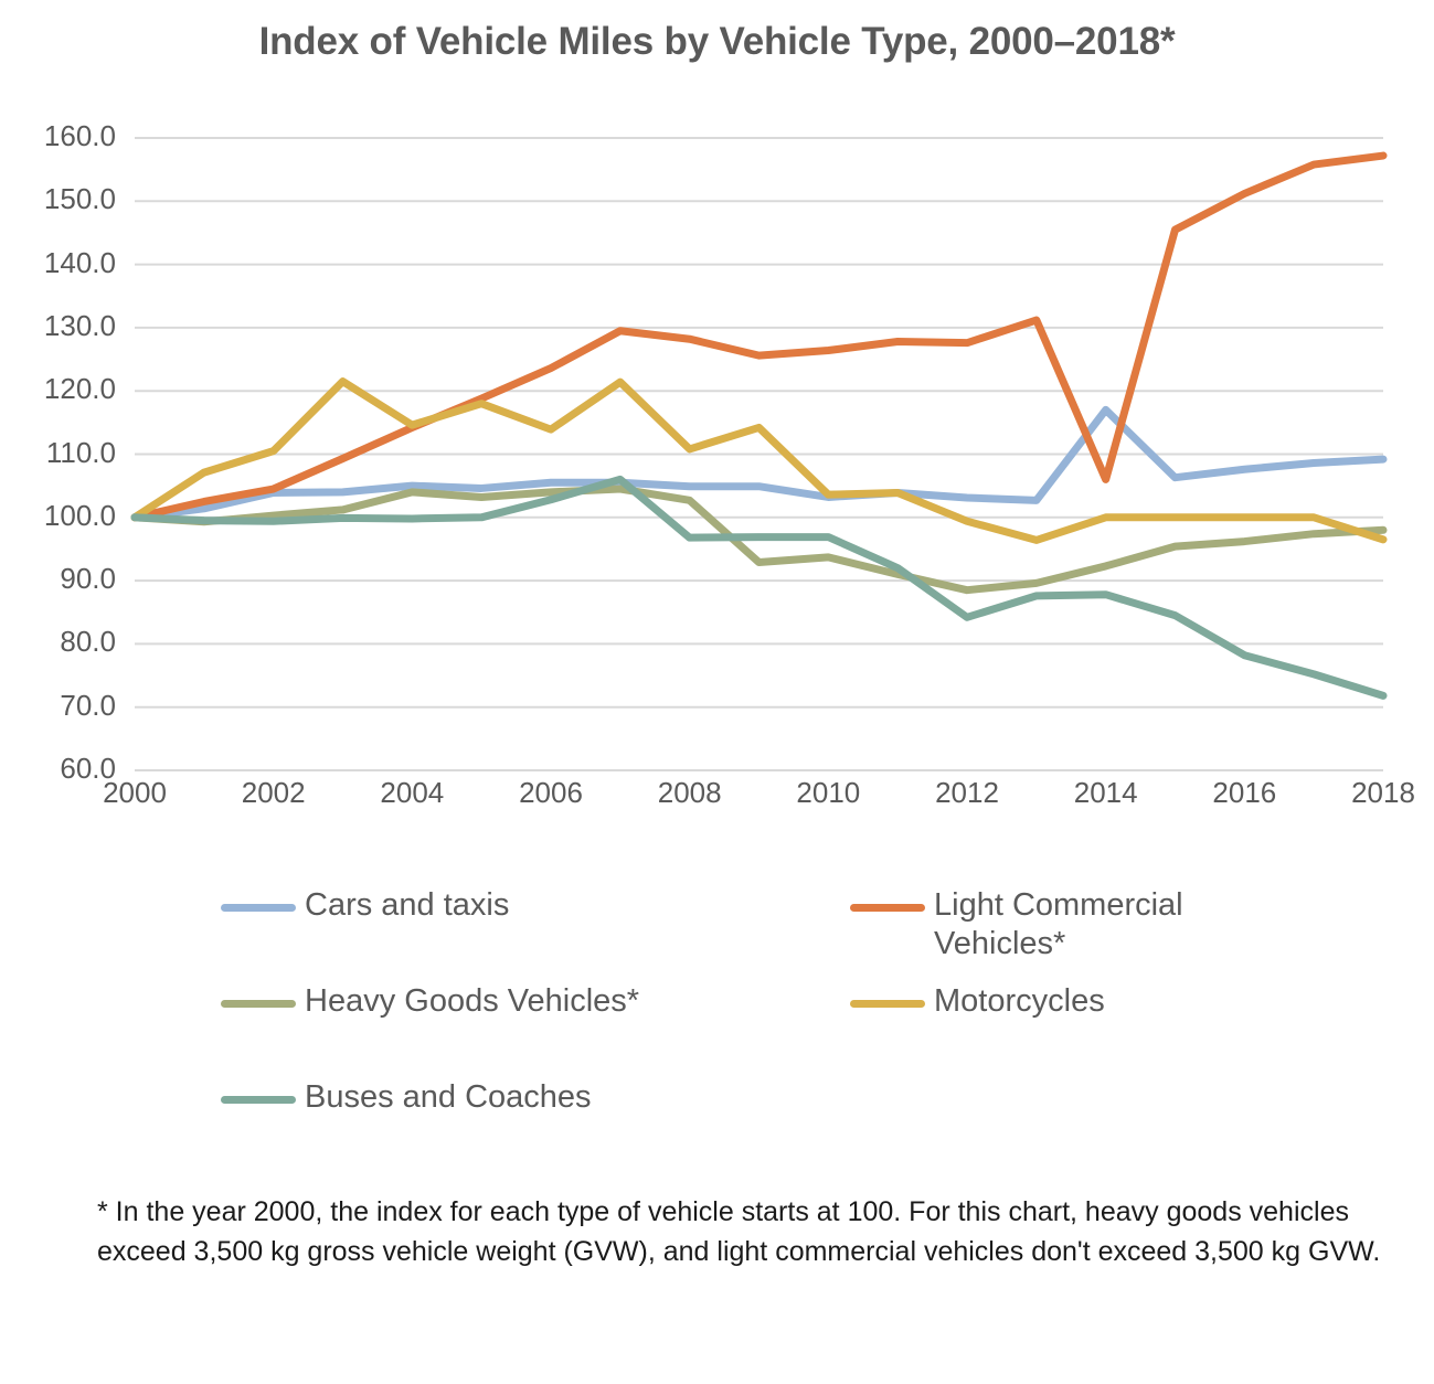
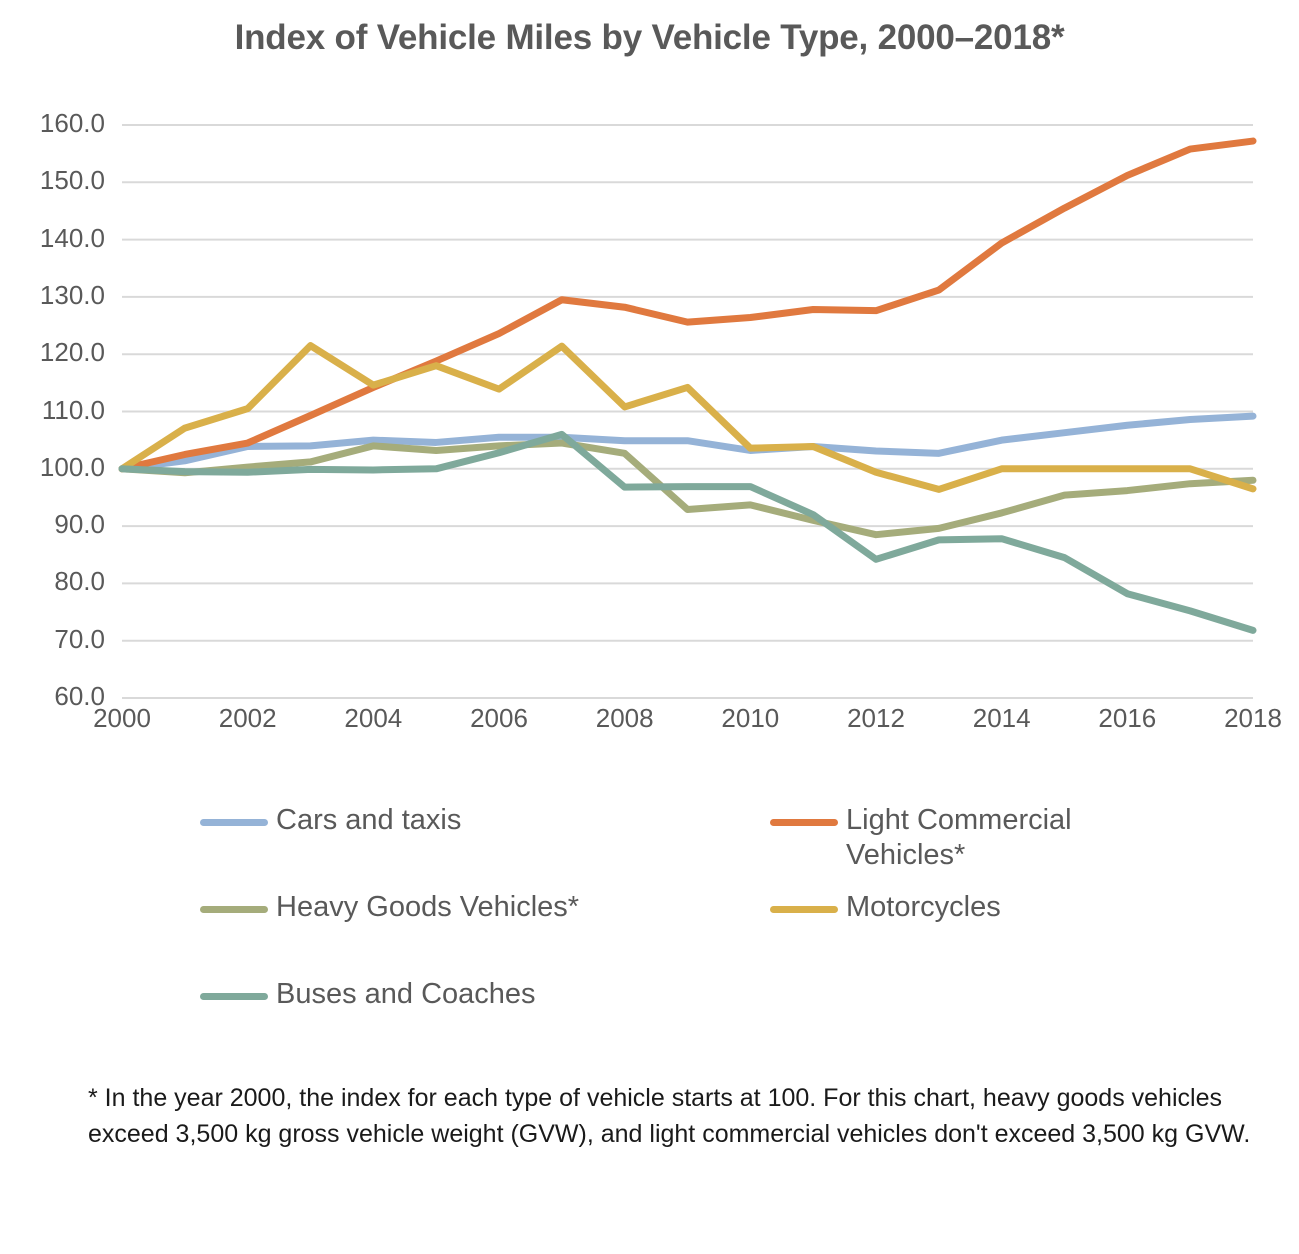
Cars and taxis/2014: 117 -> 105
Light Commercial Vehicles*/2014: 106 -> 139
